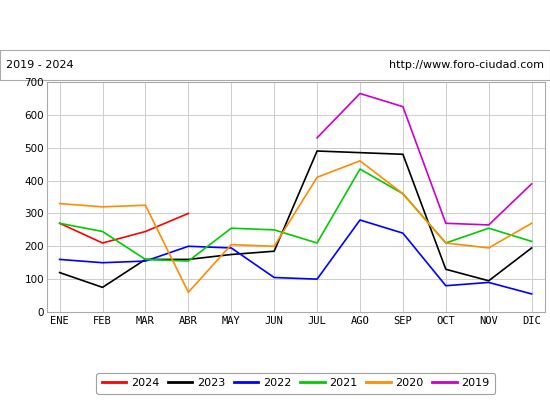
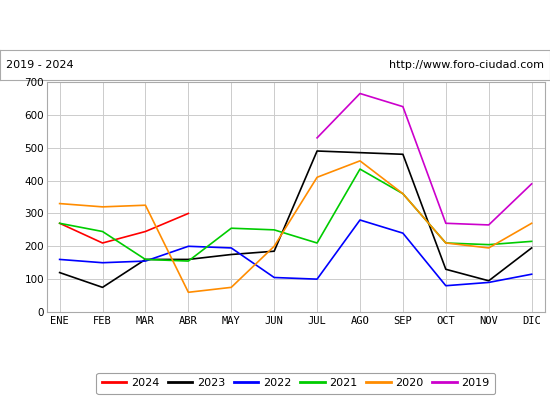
2020/MAY: 205 -> 75
2021/NOV: 255 -> 205
2022/DIC: 55 -> 115
